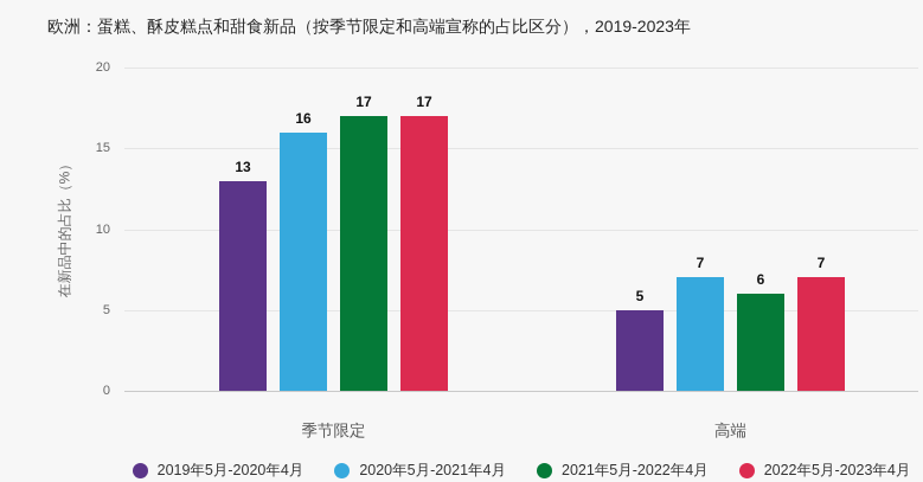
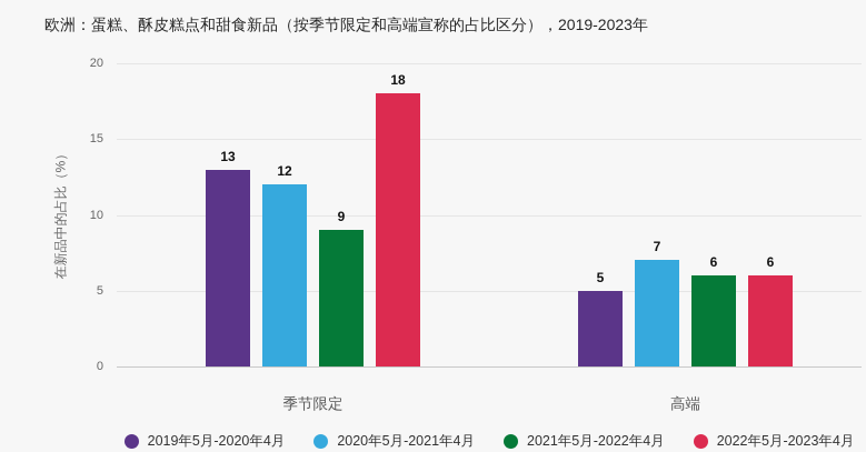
2020年5月-2021年4月/季节限定: 16 -> 12
2021年5月-2022年4月/季节限定: 17 -> 9
2022年5月-2023年4月/季节限定: 17 -> 18
2022年5月-2023年4月/高端: 7 -> 6
